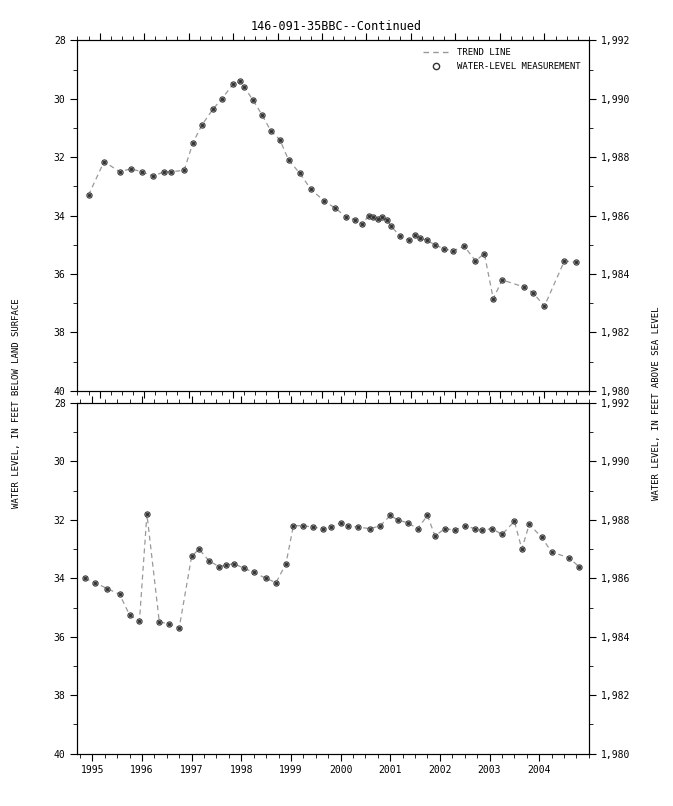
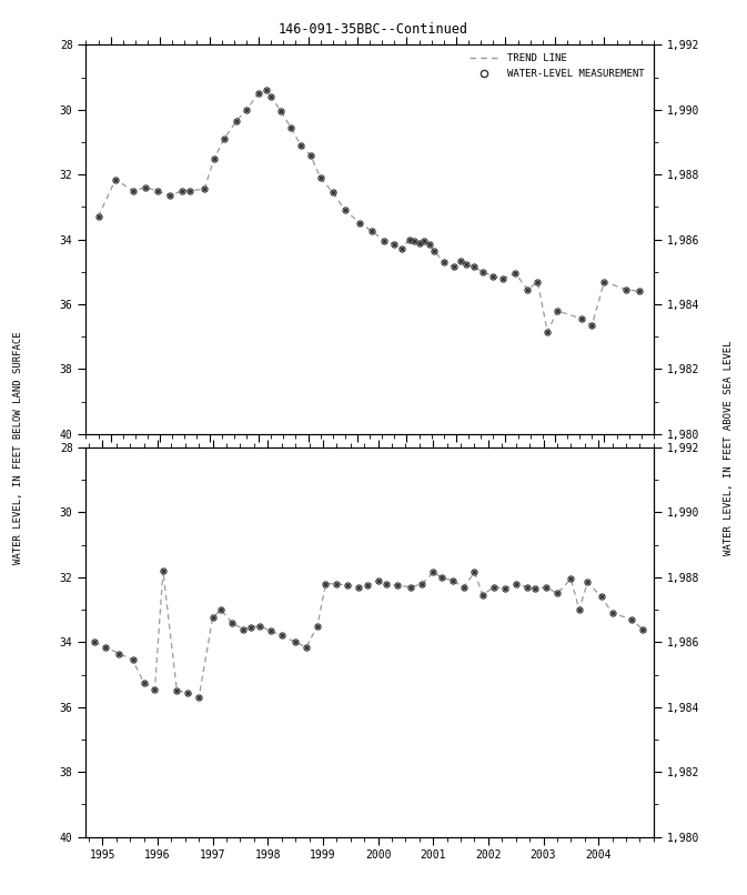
1994: 37.10 -> 35.30
